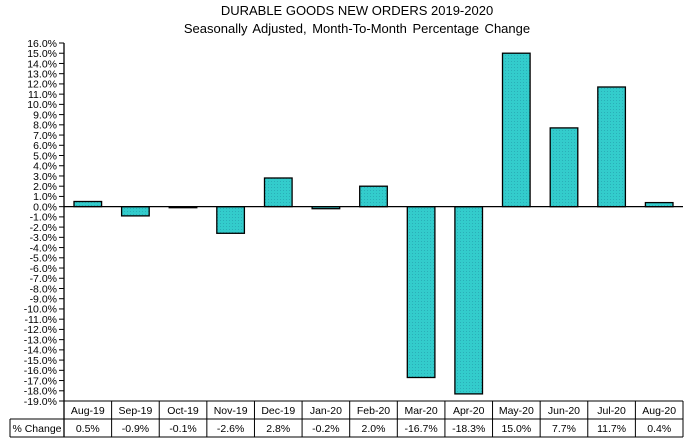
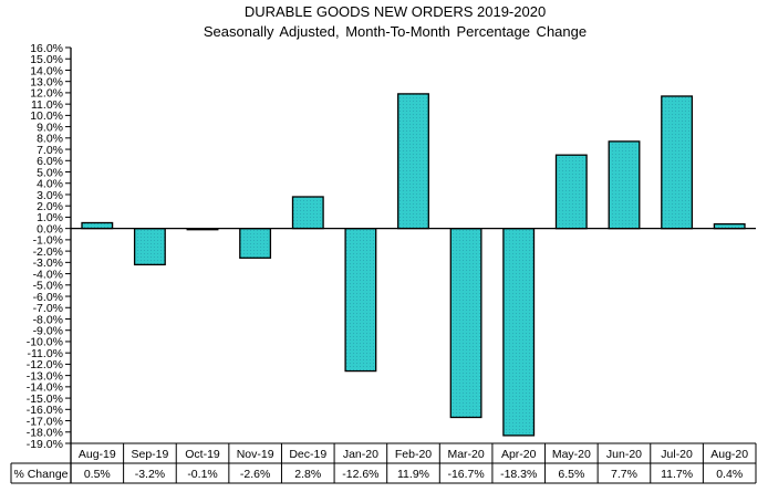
Sep-19: -0.9% -> -3.2%
Jan-20: -0.2% -> -12.6%
Feb-20: 2.0% -> 11.9%
May-20: 15.0% -> 6.5%
